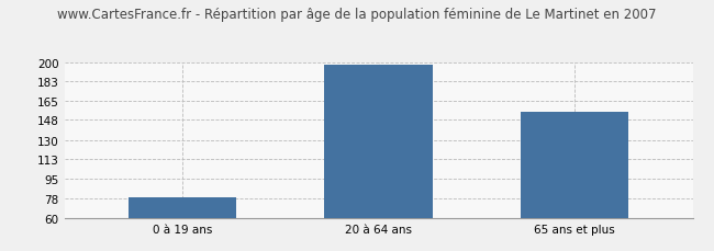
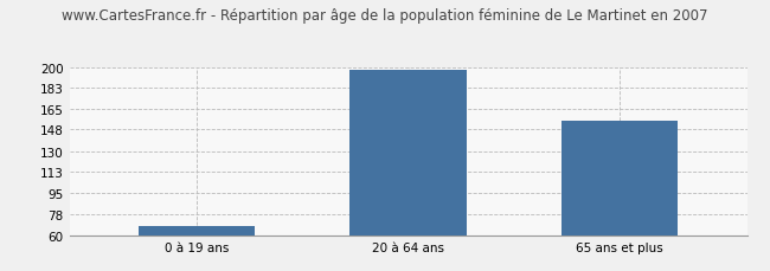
0 à 19 ans: 79 -> 68
